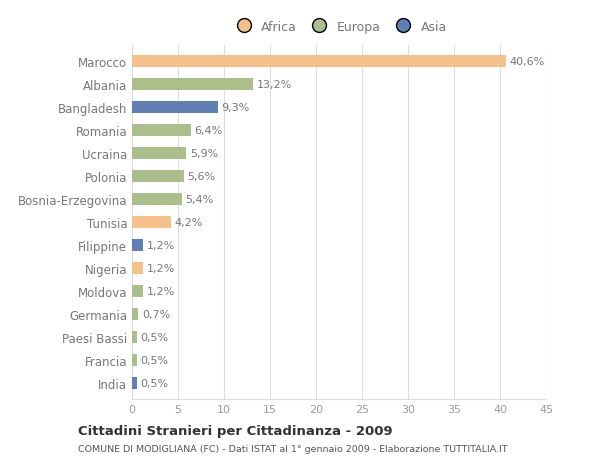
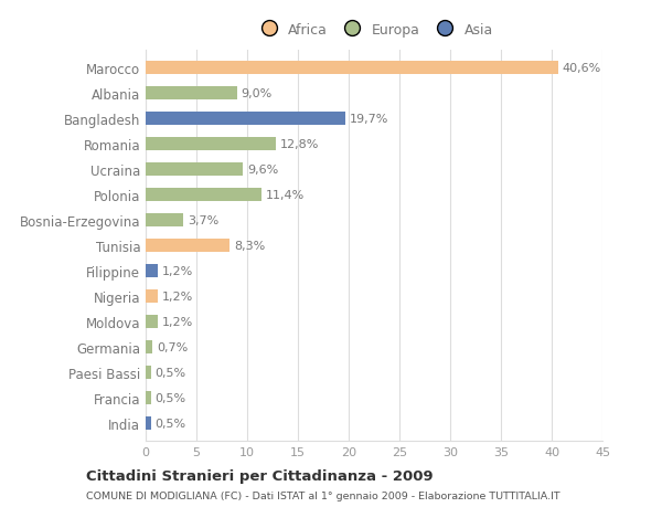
Albania: 13,2% -> 9,0%
Bangladesh: 9,3% -> 19,7%
Romania: 6,4% -> 12,8%
Ucraina: 5,9% -> 9,6%
Polonia: 5,6% -> 11,4%
Bosnia-Erzegovina: 5,4% -> 3,7%
Tunisia: 4,2% -> 8,3%
